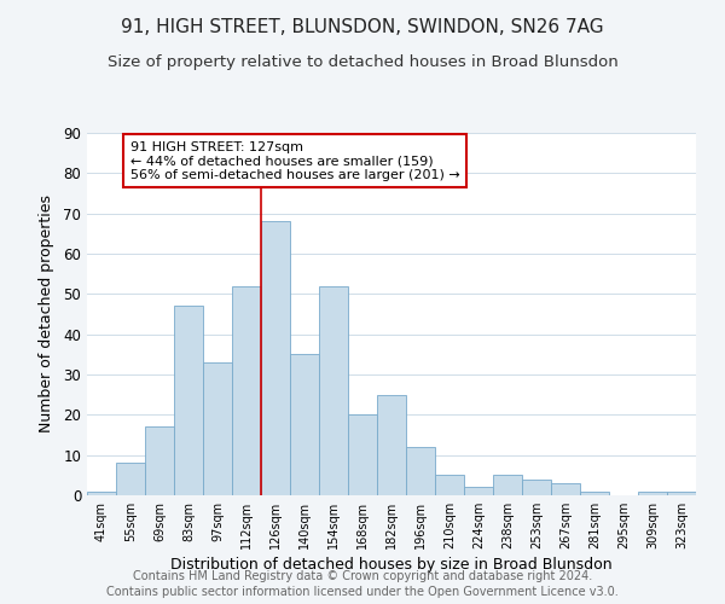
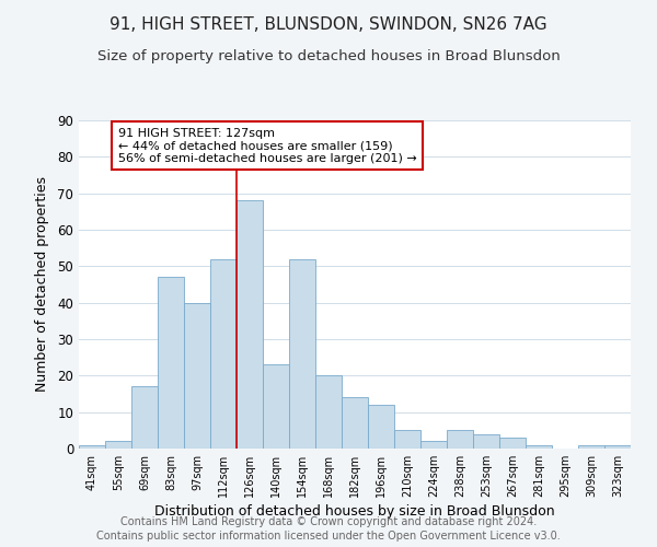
55sqm: 8 -> 2
97sqm: 33 -> 40
140sqm: 35 -> 23
182sqm: 25 -> 14
